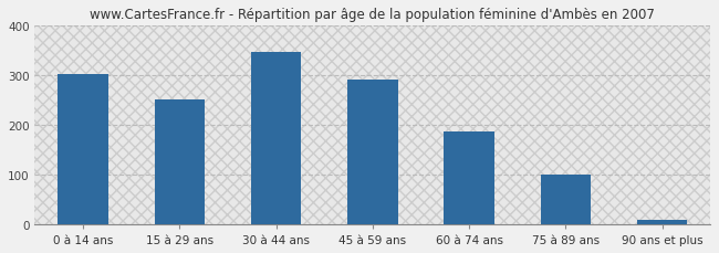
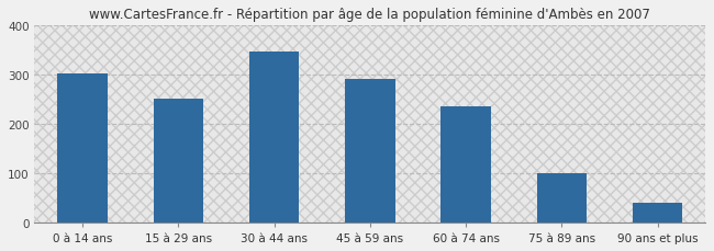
60 à 74 ans: 187 -> 235
90 ans et plus: 8 -> 40
